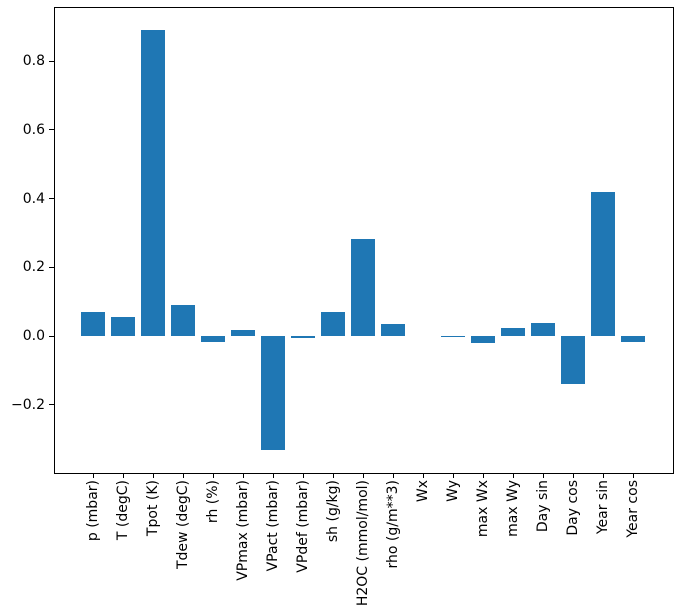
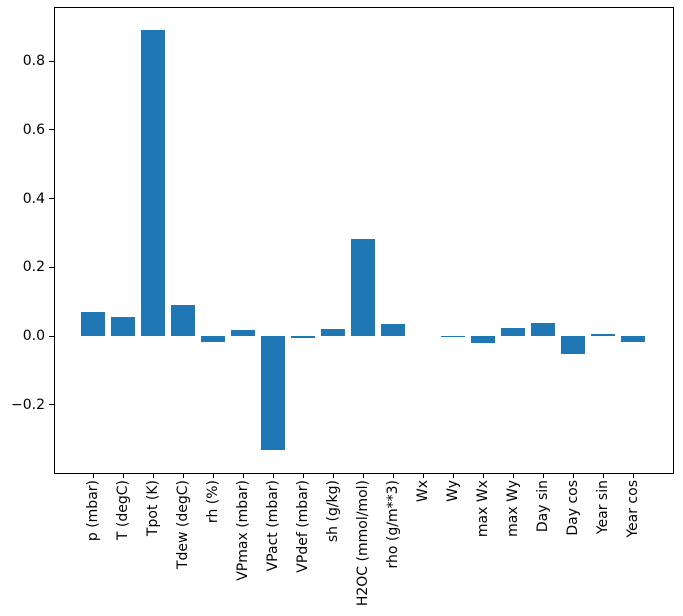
sh (g/kg): 0.07 -> 0.02
Day cos: -0.14 -> -0.05
Year sin: 0.42 -> 0.01
